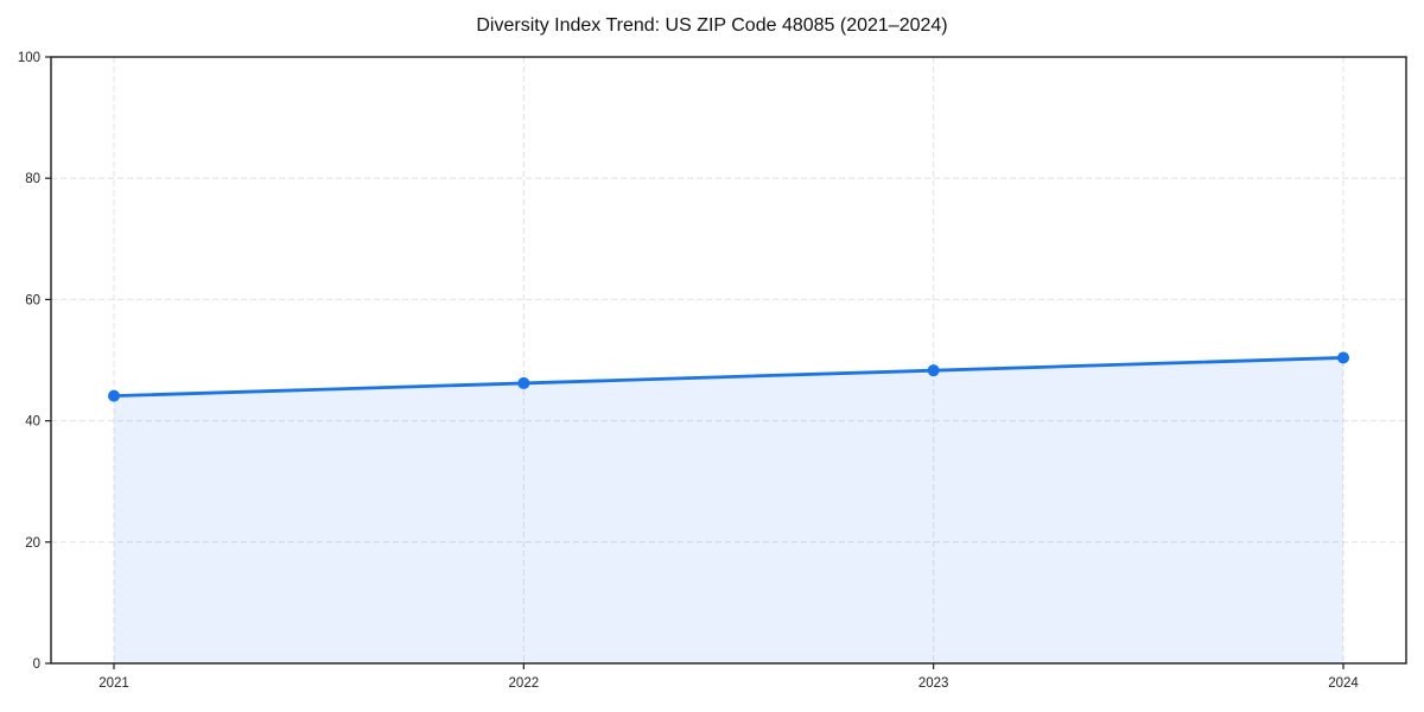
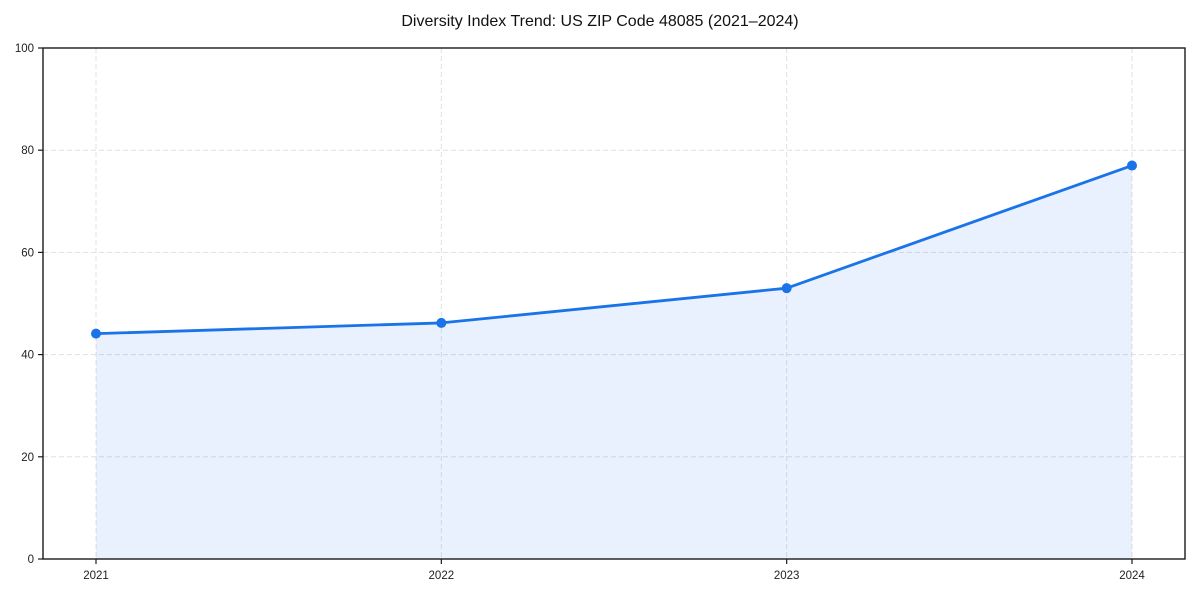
2023: 48 -> 53
2024: 50 -> 77
